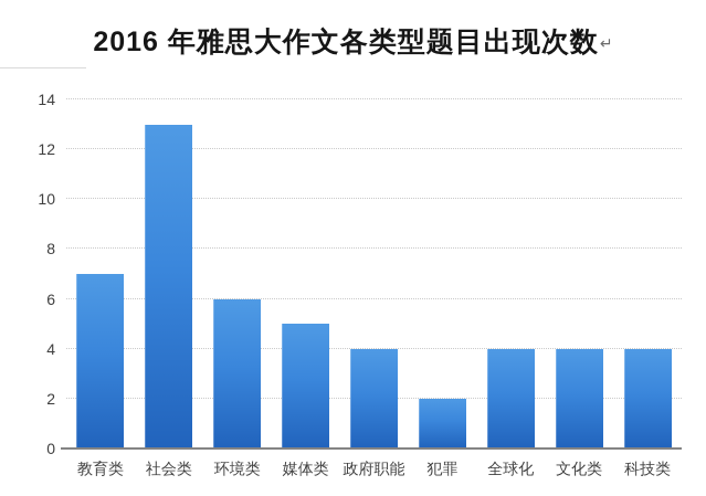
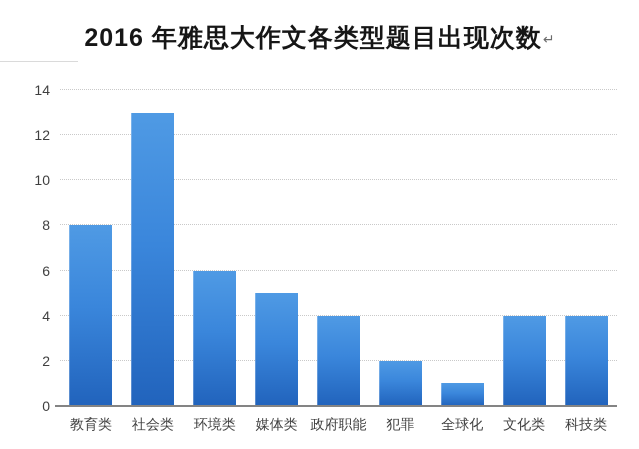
教育类: 7 -> 8
全球化: 4 -> 1
